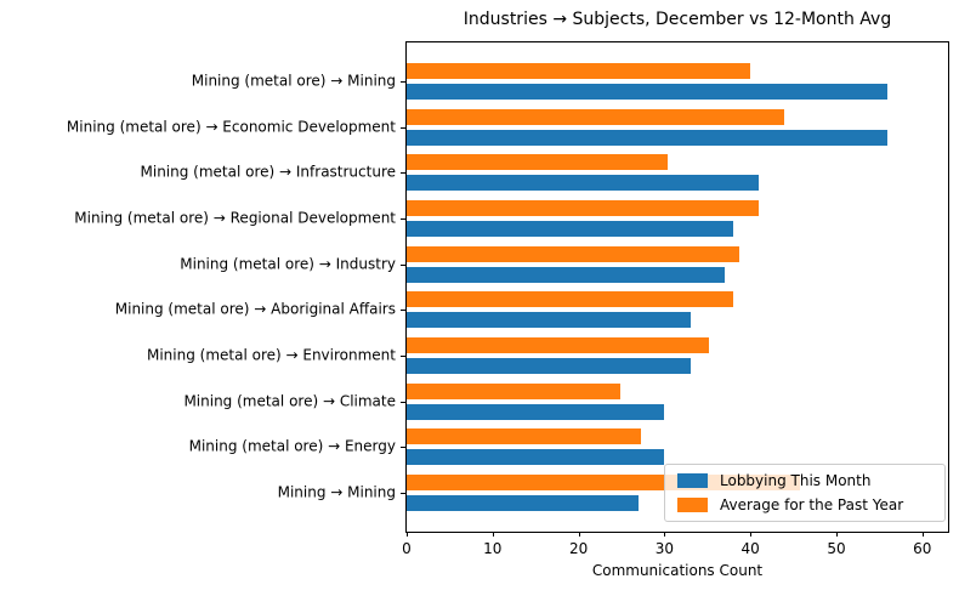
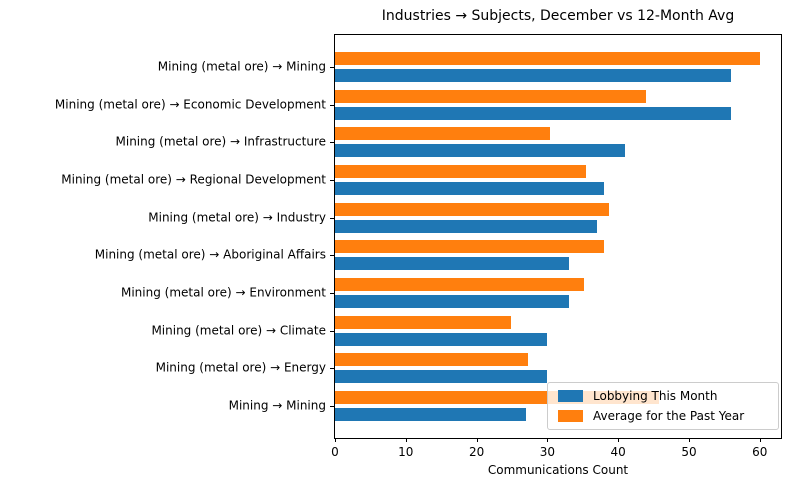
Average for the Past Year/Mining (metal ore) → Mining: 40 -> 60
Average for the Past Year/Mining (metal ore) → Regional Development: 41 -> 35
